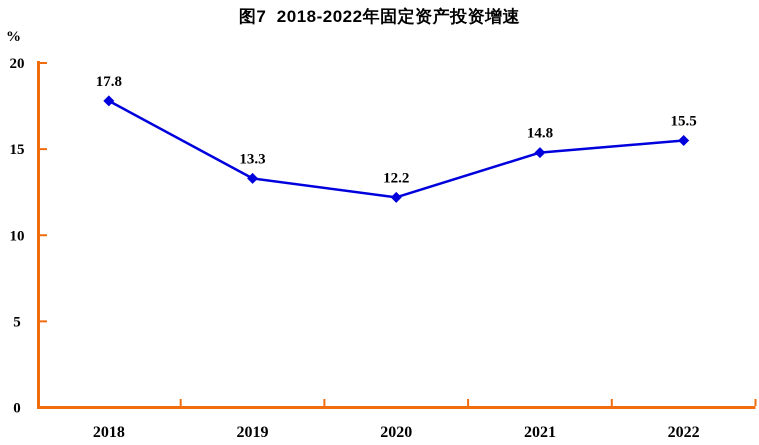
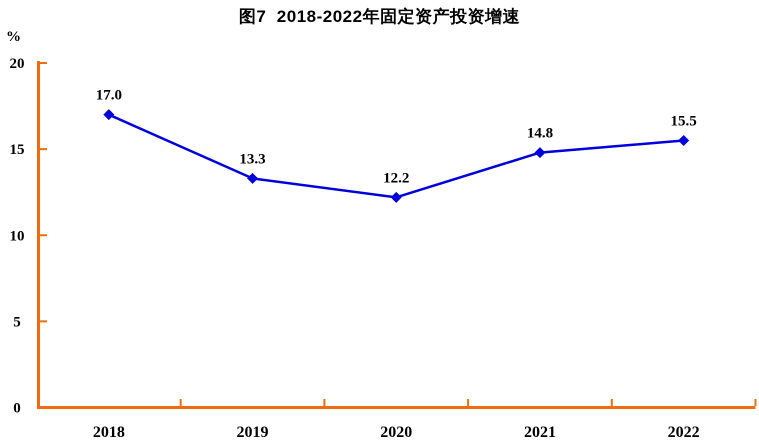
2018: 17.8 -> 17.0
